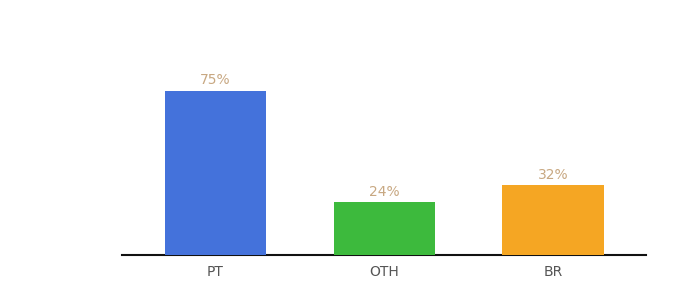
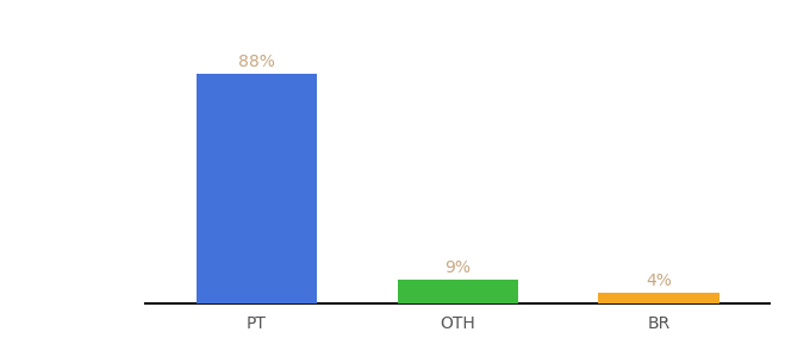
PT: 75% -> 88%
OTH: 24% -> 9%
BR: 32% -> 4%
